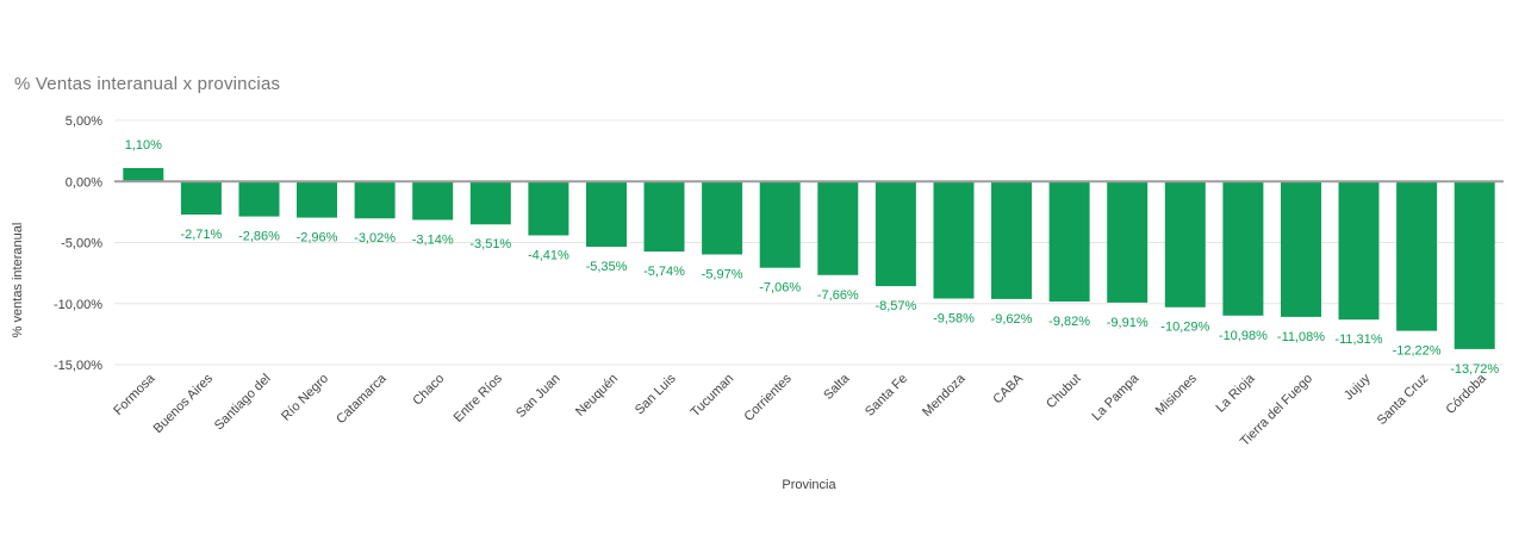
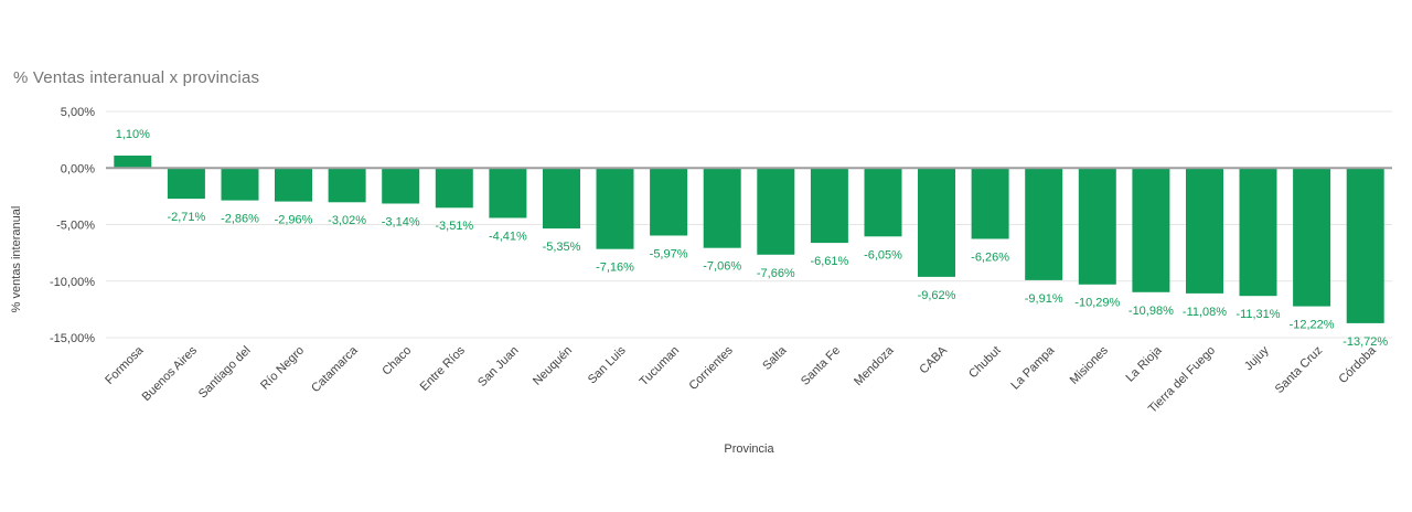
San Luis: -5,74% -> -7,16%
Santa Fe: -8,57% -> -6,61%
Mendoza: -9,58% -> -6,05%
Chubut: -9,82% -> -6,26%
